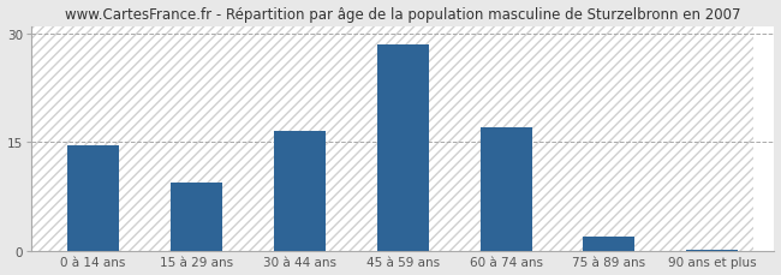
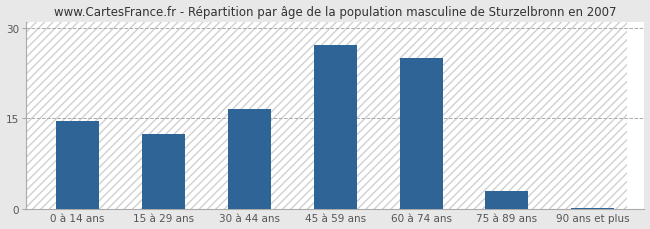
15 à 29 ans: 9.5 -> 12.4
45 à 59 ans: 28.5 -> 27.2
60 à 74 ans: 17.0 -> 25.0
75 à 89 ans: 2.0 -> 3.0
